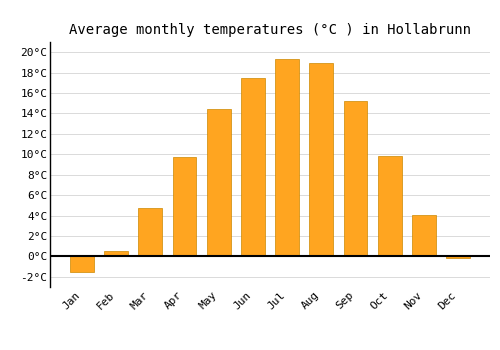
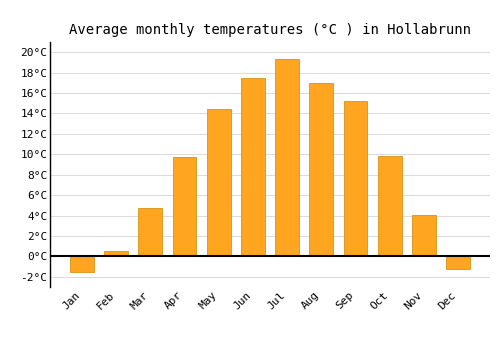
Aug: 18.9°C -> 17.0°C
Dec: -0.2°C -> -1.2°C
